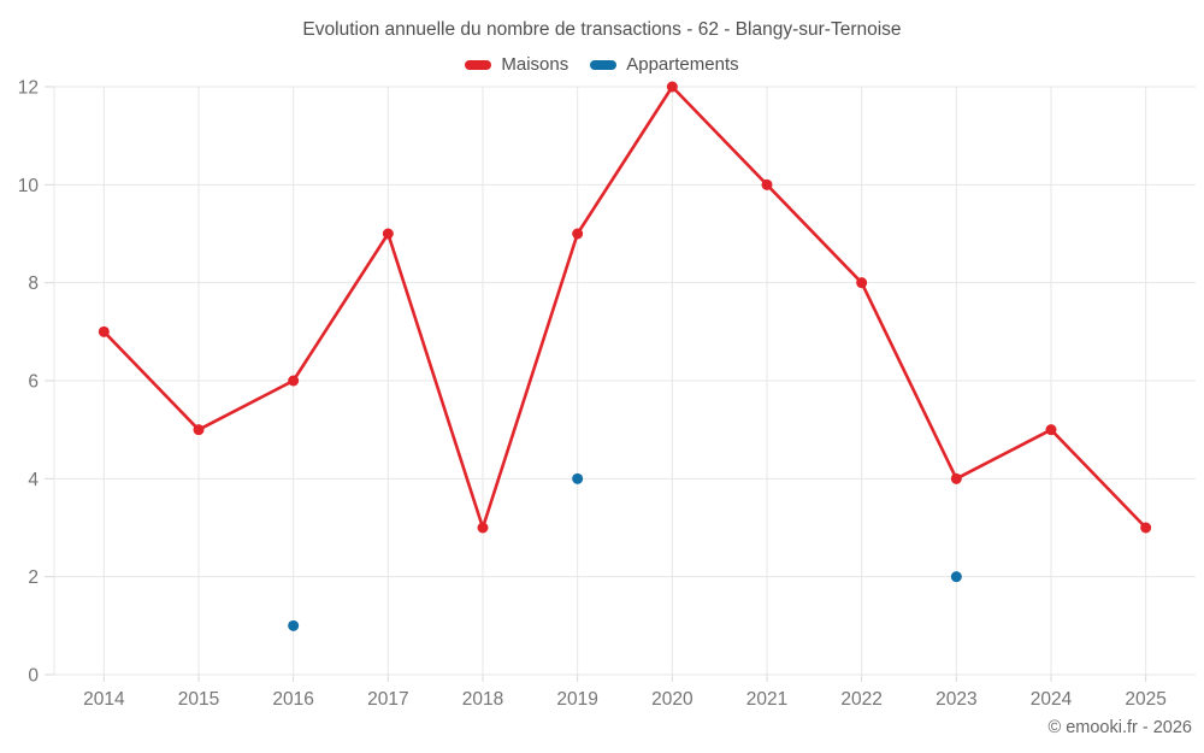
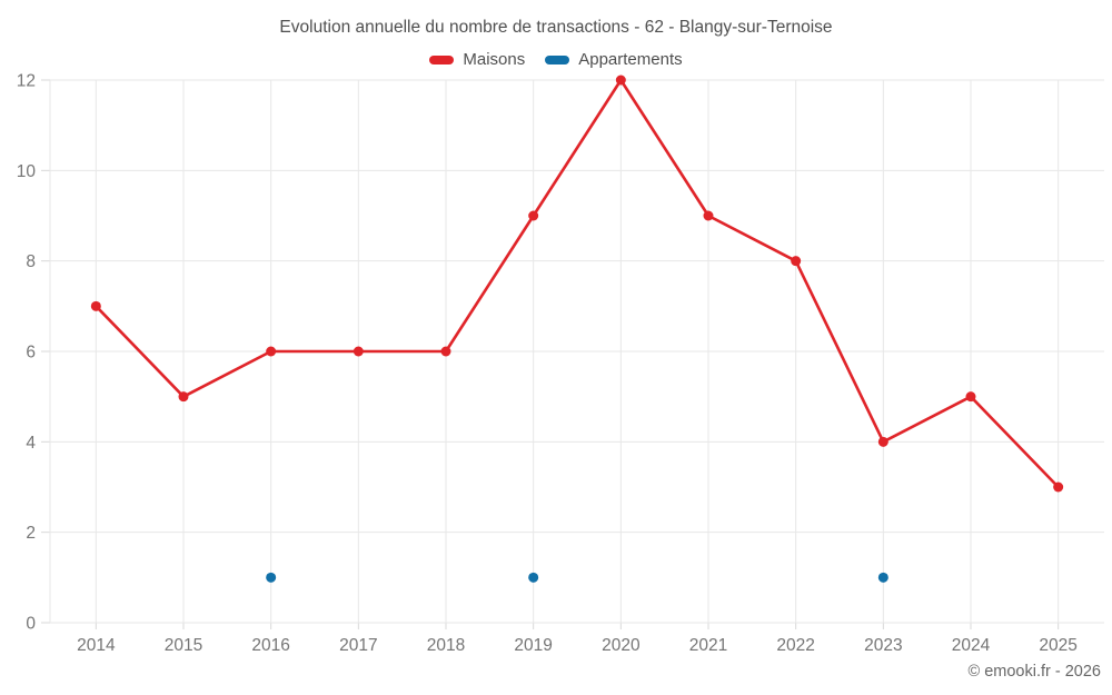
Maisons/2017: 9 -> 6
Maisons/2018: 3 -> 6
Appartements/2019: 4 -> 1
Maisons/2021: 10 -> 9
Appartements/2023: 2 -> 1
